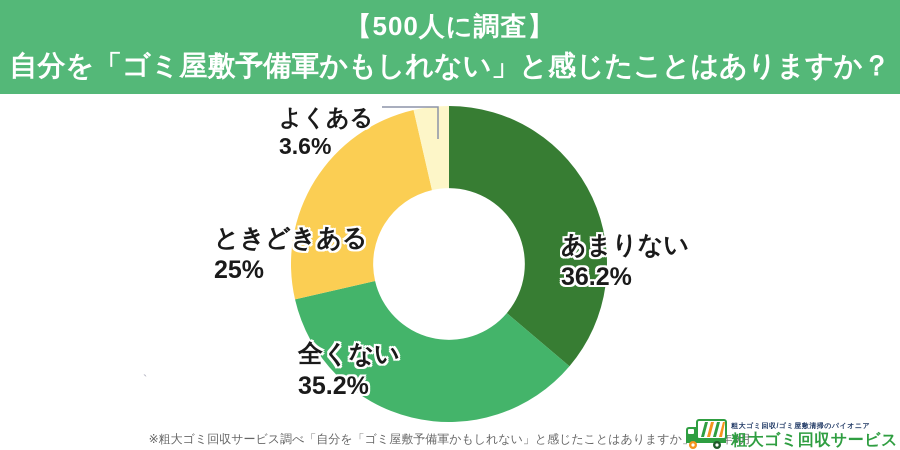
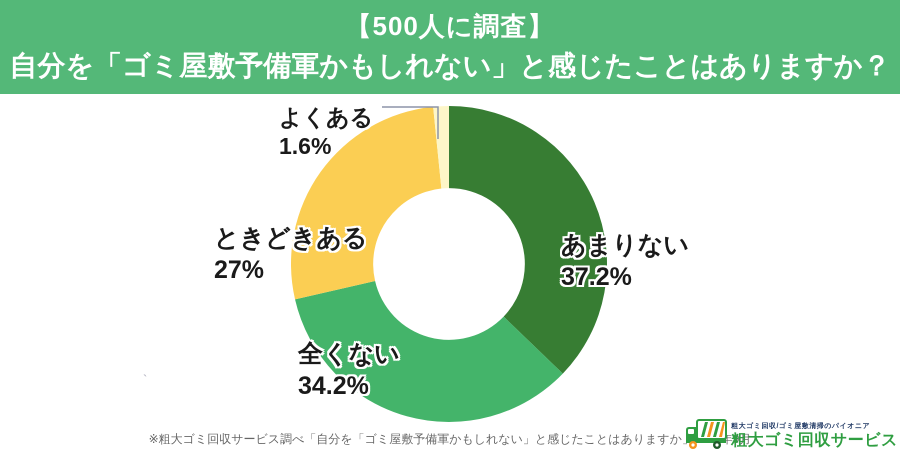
あまりない: 36.2% -> 37.2%
全くない: 35.2% -> 34.2%
ときどきある: 25% -> 27%
よくある: 3.6% -> 1.6%
